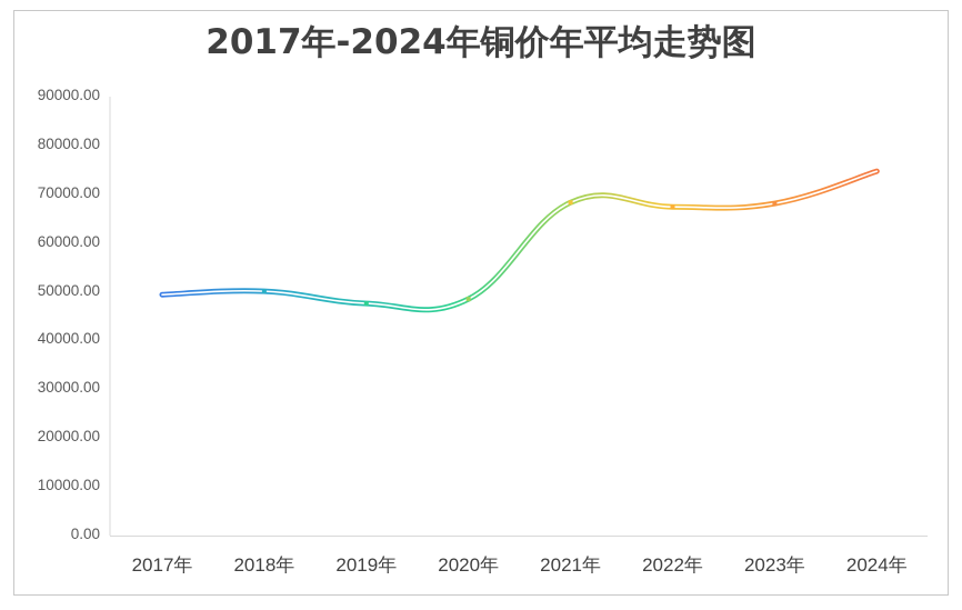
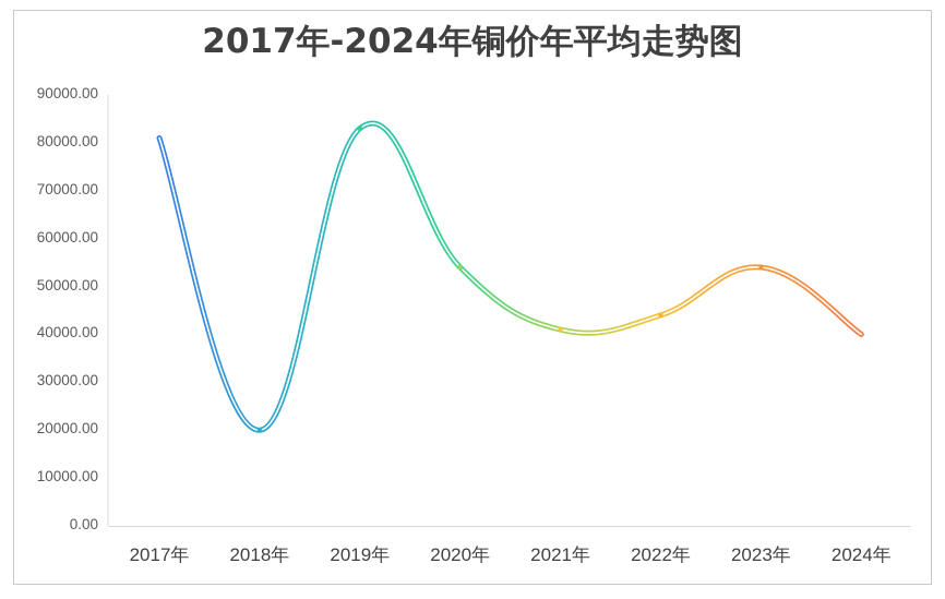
2017年: 49000 -> 81000
2018年: 50000 -> 20000
2019年: 48000 -> 83000
2020年: 48000 -> 54000
2021年: 68000 -> 41000
2022年: 67000 -> 44000
2023年: 68000 -> 54000
2024年: 75000 -> 40000
